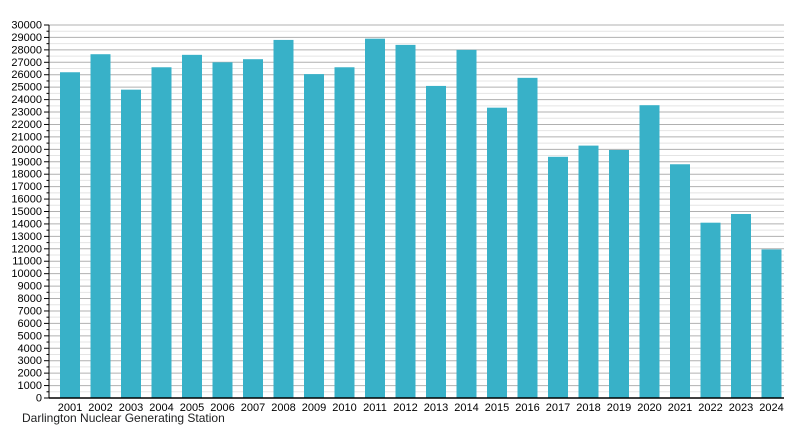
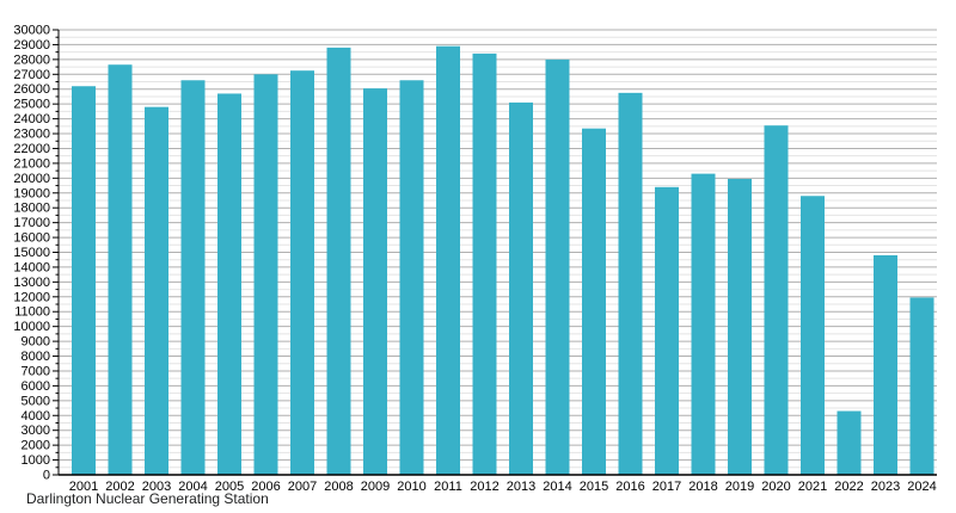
2005: 27600 -> 25700
2022: 14100 -> 4300
